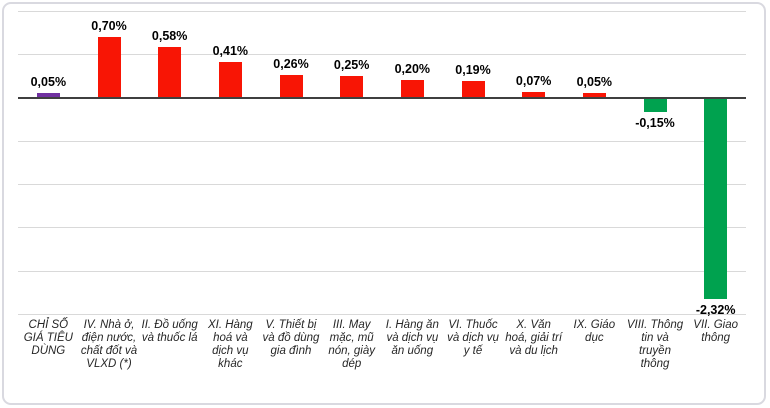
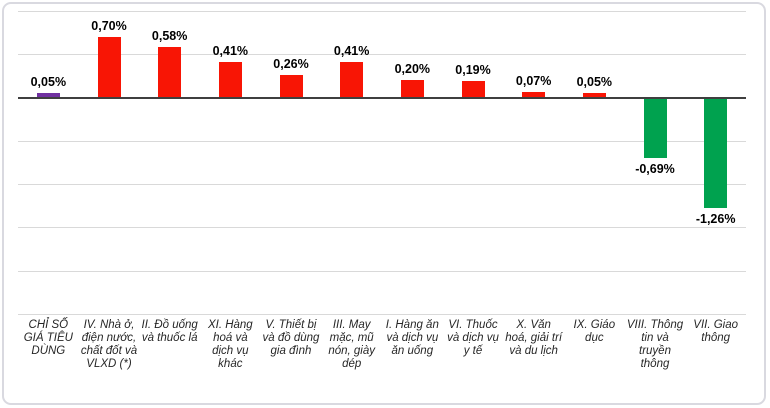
III. May mặc, mũ nón, giày dép: 0,25% -> 0,41%
VIII. Thông tin và truyền thông: -0,15% -> -0,69%
VII. Giao thông: -2,32% -> -1,26%
